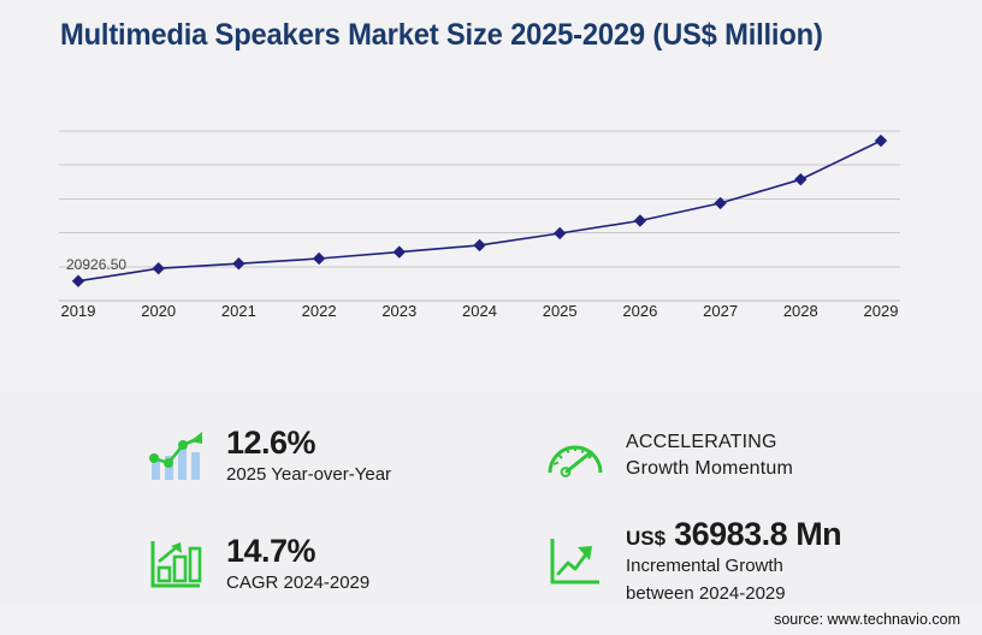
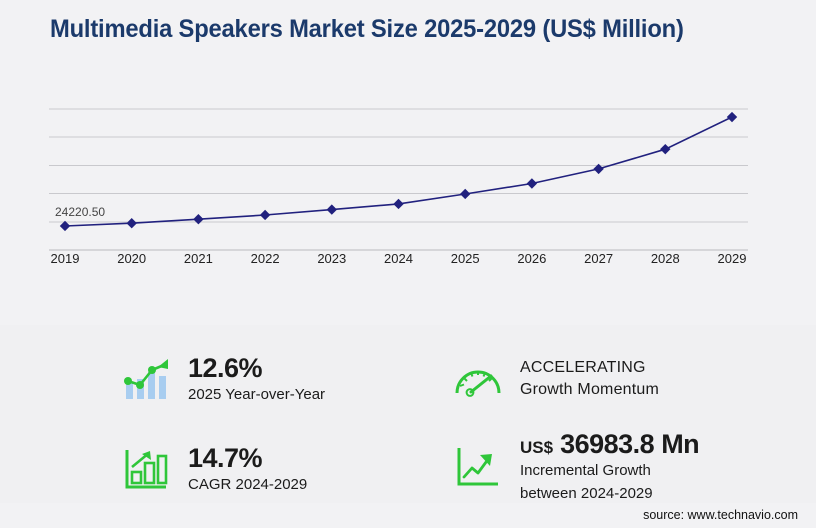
2019: 20926.50 -> 24220.50
